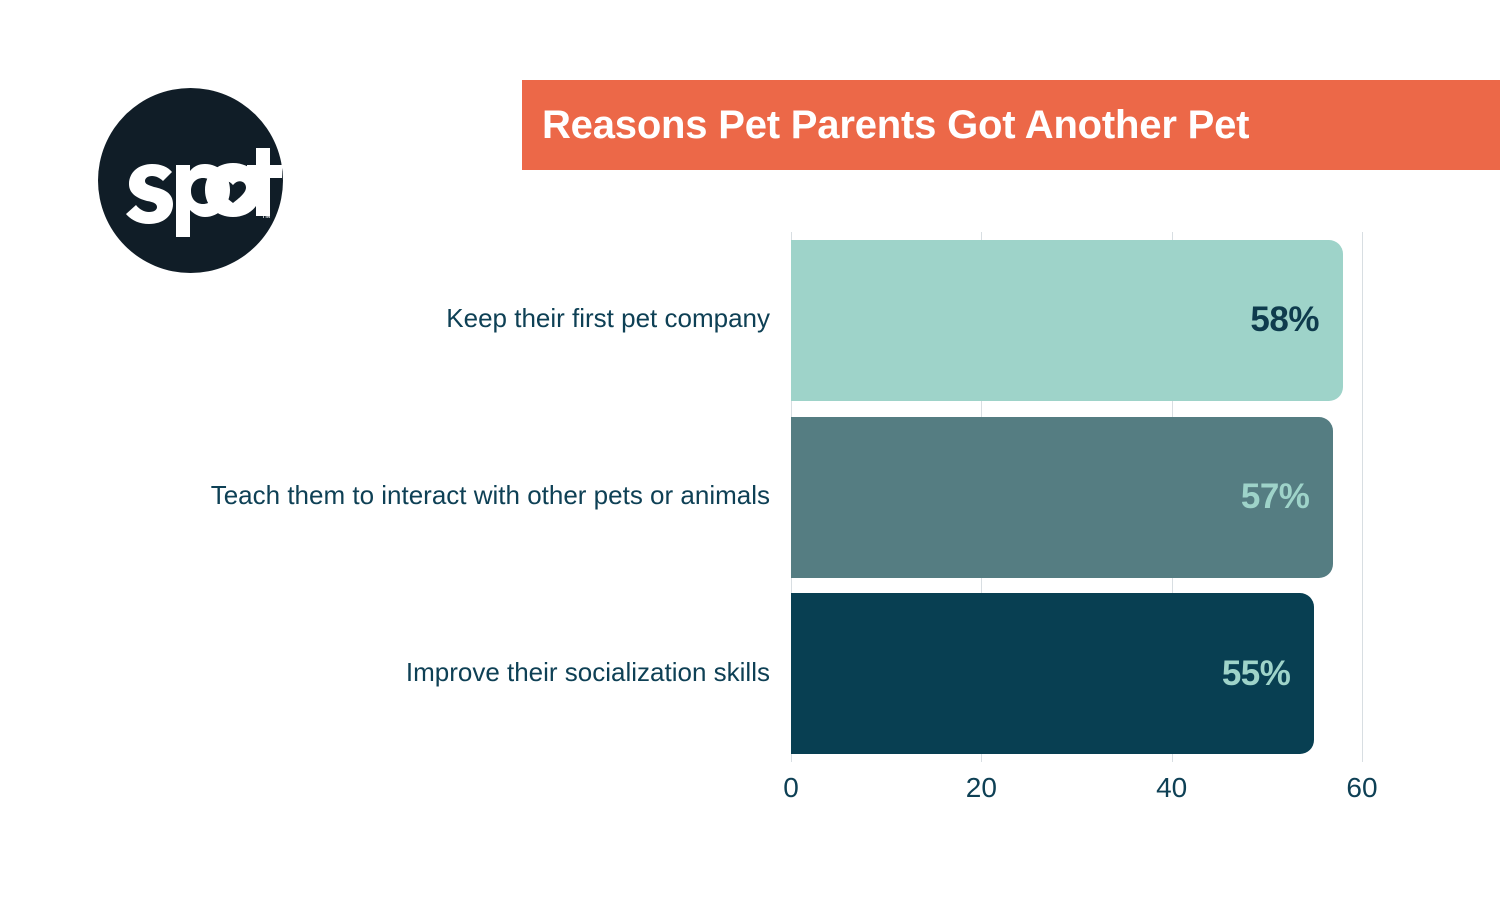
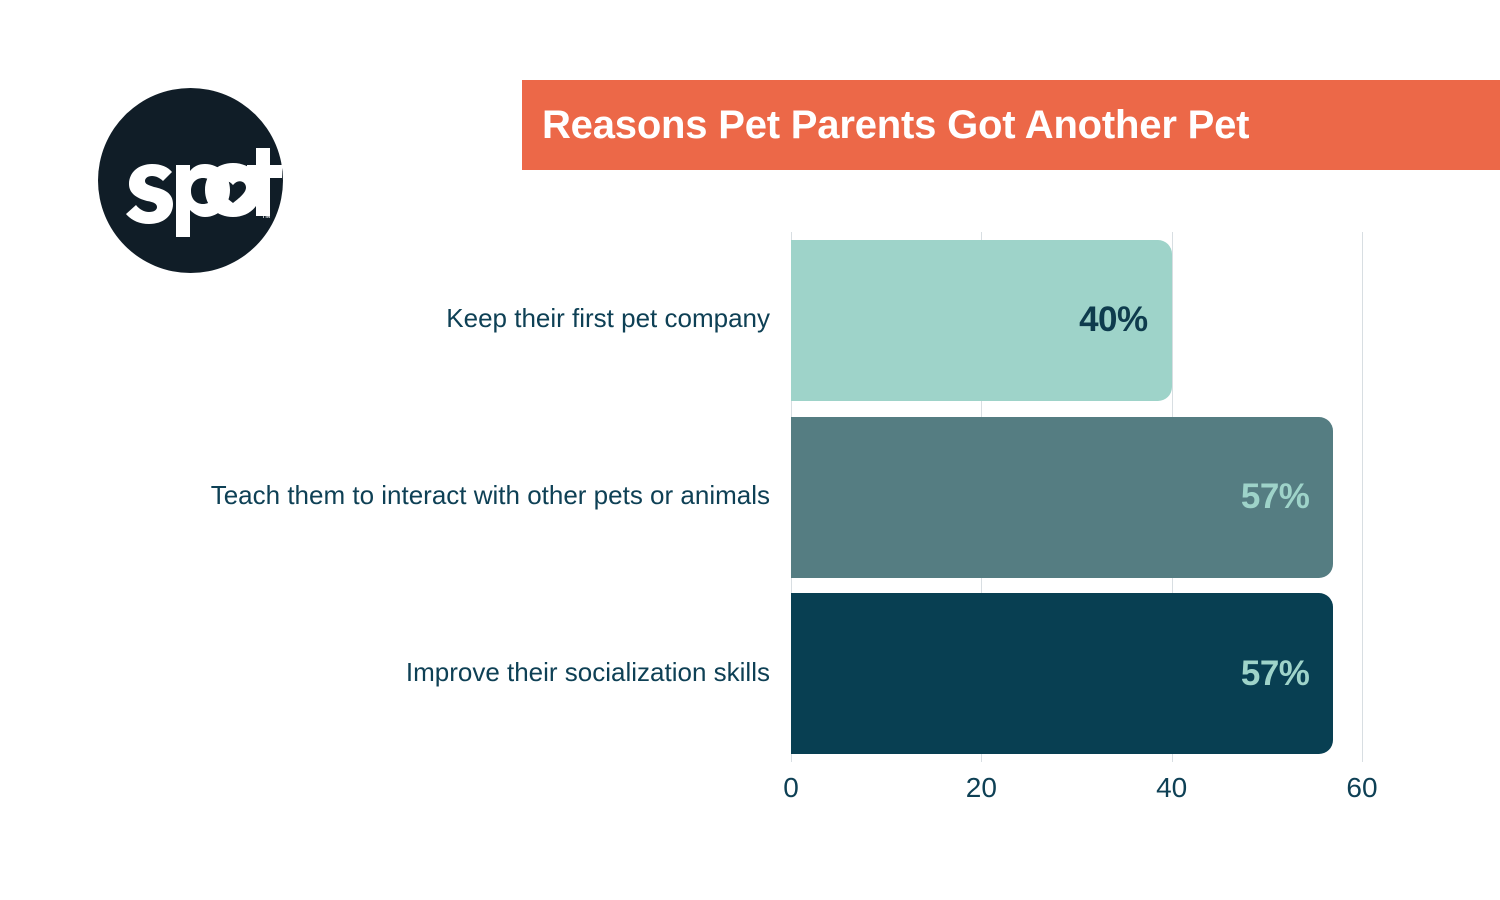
Keep their first pet company: 58% -> 40%
Improve their socialization skills: 55% -> 57%
